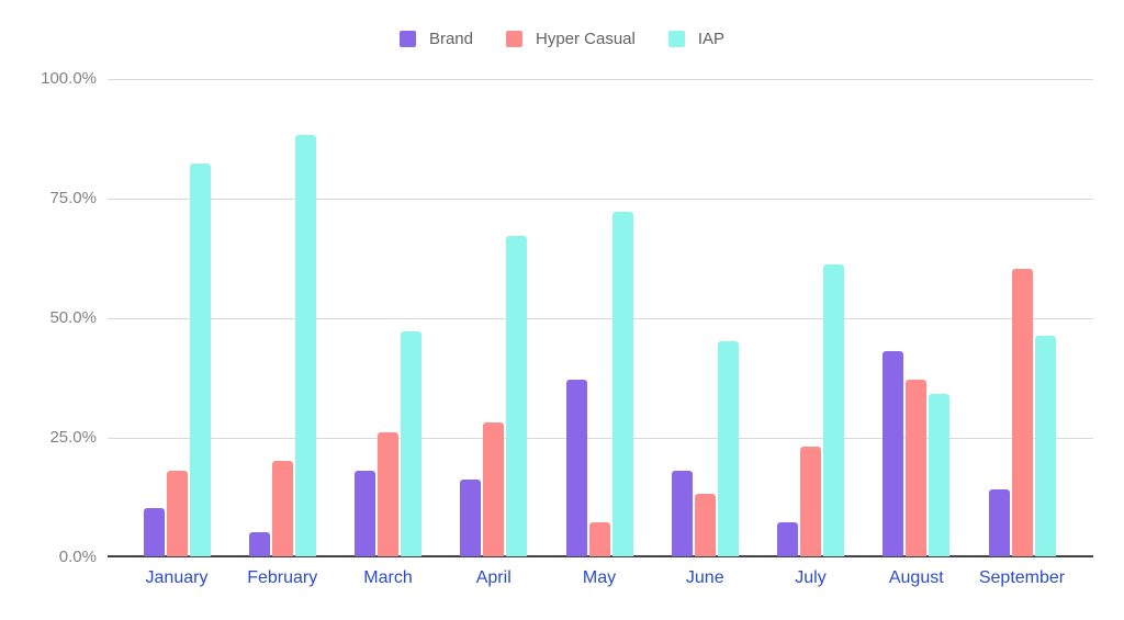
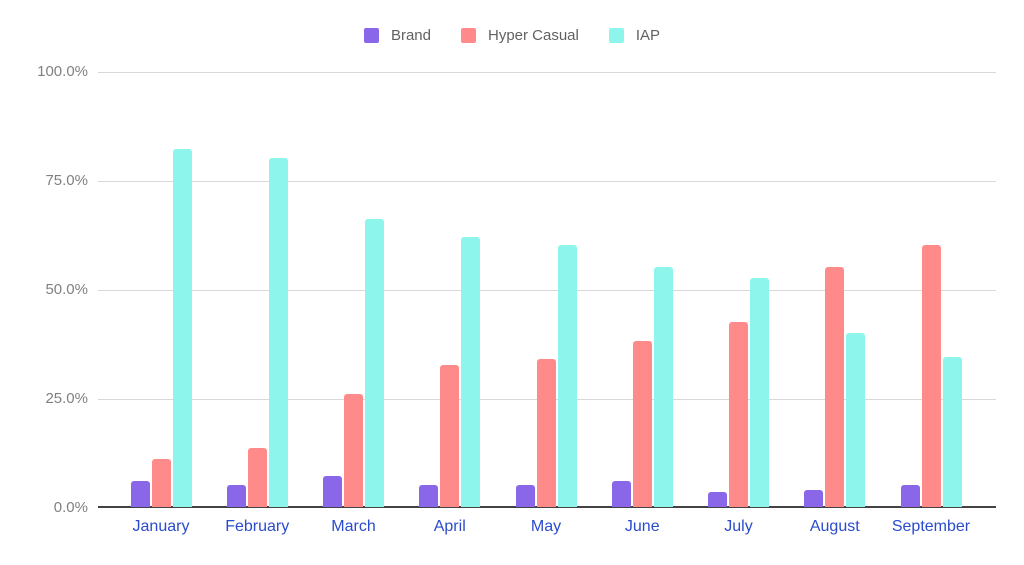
Brand/January: 10% -> 6%
Hyper Casual/January: 18% -> 11%
Hyper Casual/February: 20% -> 14%
IAP/February: 88% -> 80%
Brand/March: 18% -> 7%
IAP/March: 47% -> 66%
Brand/April: 16% -> 5%
Hyper Casual/April: 28% -> 32%
IAP/April: 67% -> 62%
Brand/May: 37% -> 5%
Hyper Casual/May: 7% -> 34%
IAP/May: 72% -> 60%
Brand/June: 18% -> 6%
Hyper Casual/June: 13% -> 38%
IAP/June: 45% -> 55%
Brand/July: 7% -> 4%
Hyper Casual/July: 23% -> 42%
IAP/July: 61% -> 52%
Brand/August: 43% -> 4%
Hyper Casual/August: 37% -> 55%
IAP/August: 34% -> 40%
Brand/September: 14% -> 5%
IAP/September: 46% -> 34%
